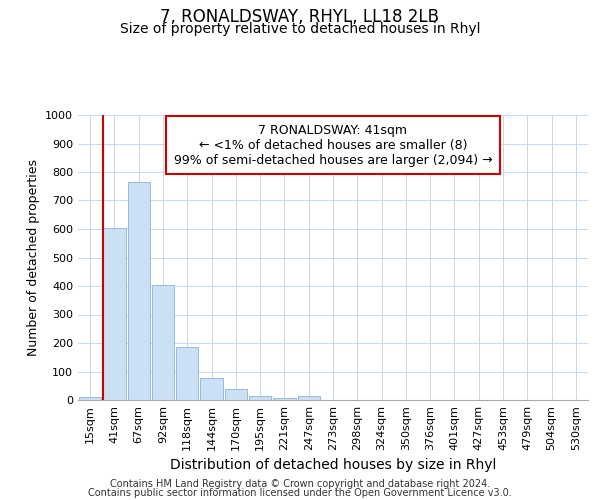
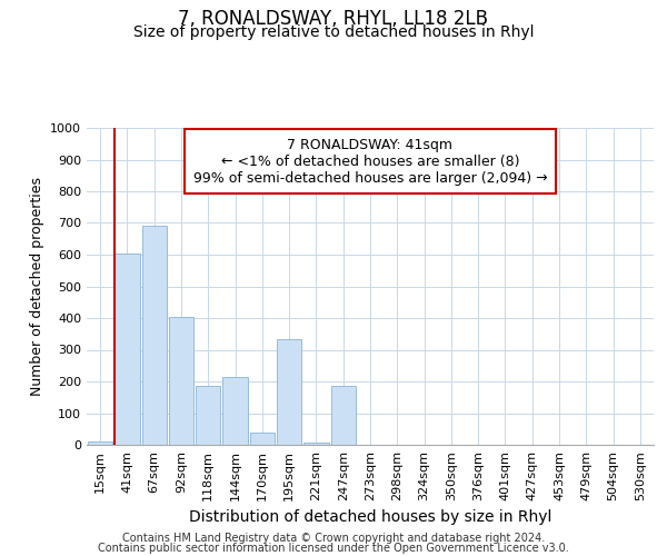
67sqm: 765 -> 690
144sqm: 78 -> 215
195sqm: 15 -> 335
247sqm: 15 -> 185
